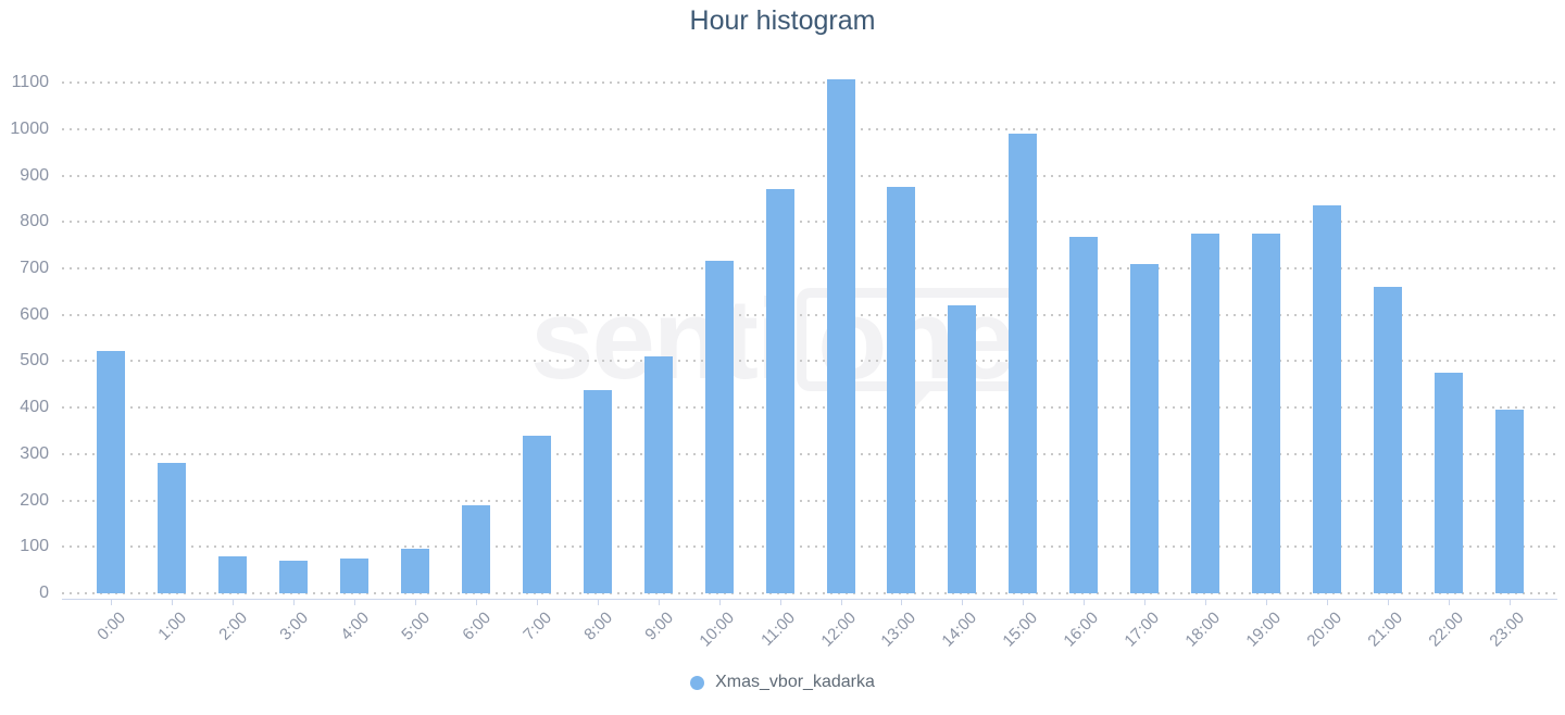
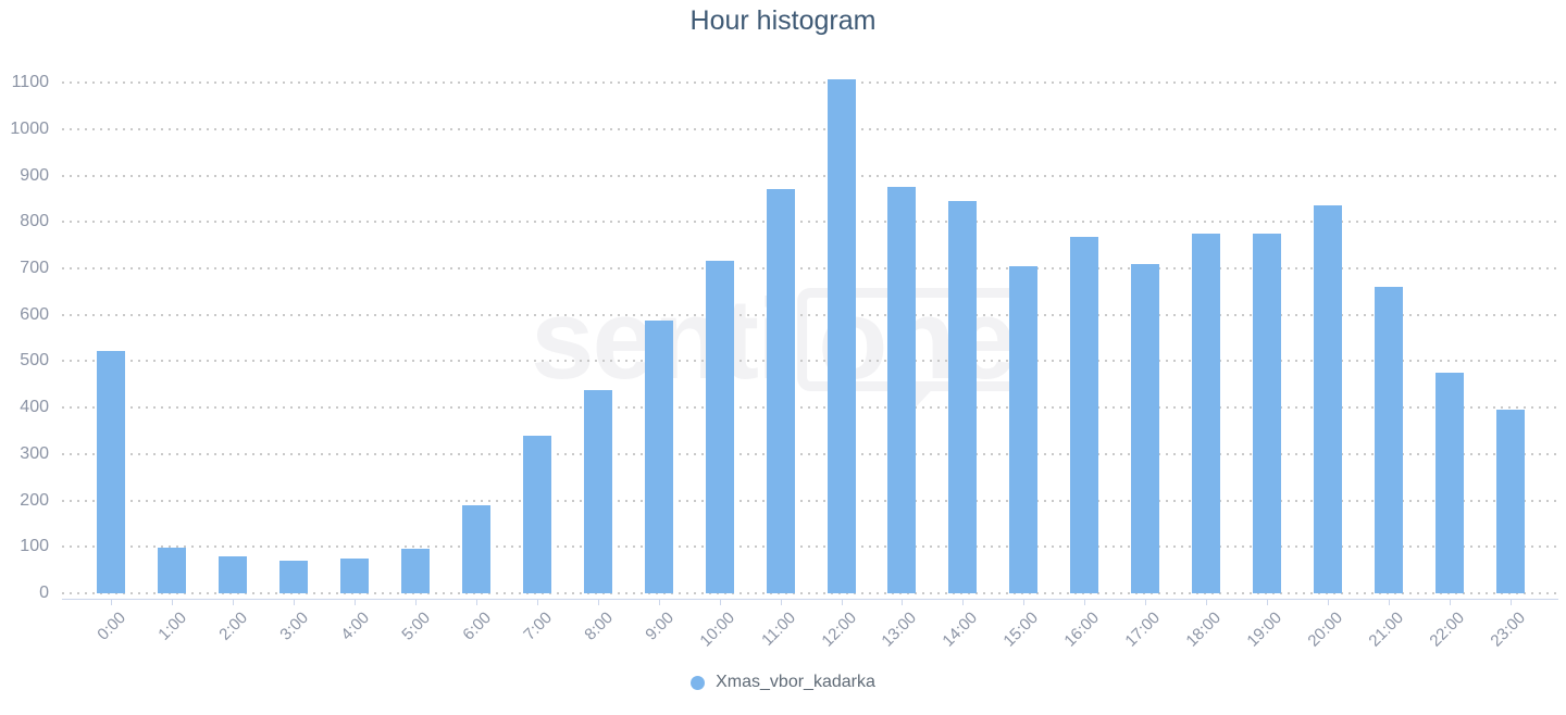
1:00: 280 -> 100
9:00: 510 -> 590
14:00: 620 -> 840
15:00: 990 -> 700
